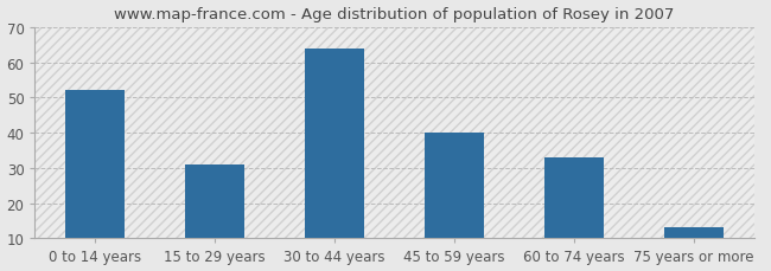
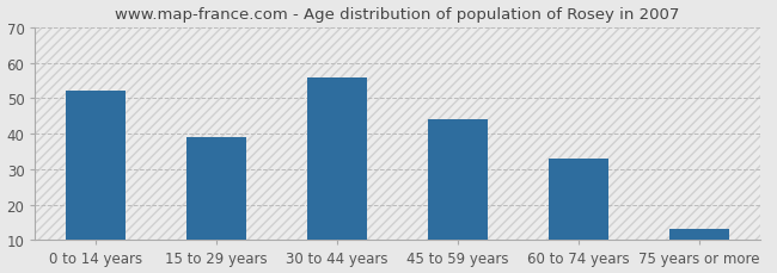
15 to 29 years: 31 -> 39
30 to 44 years: 64 -> 56
45 to 59 years: 40 -> 44
